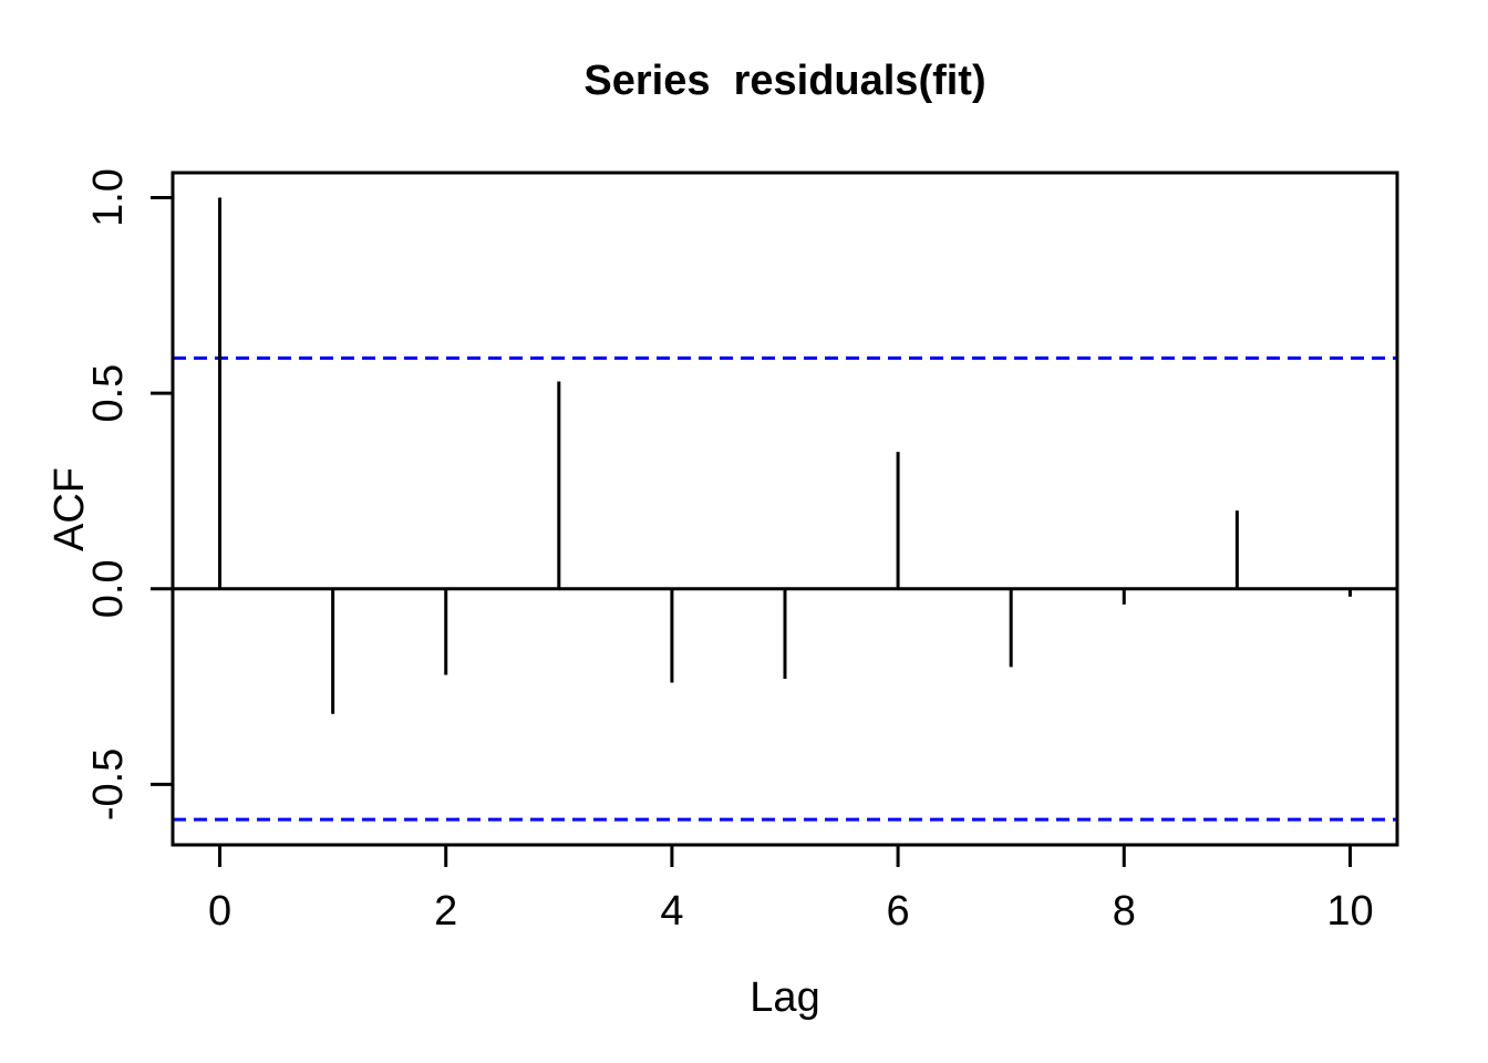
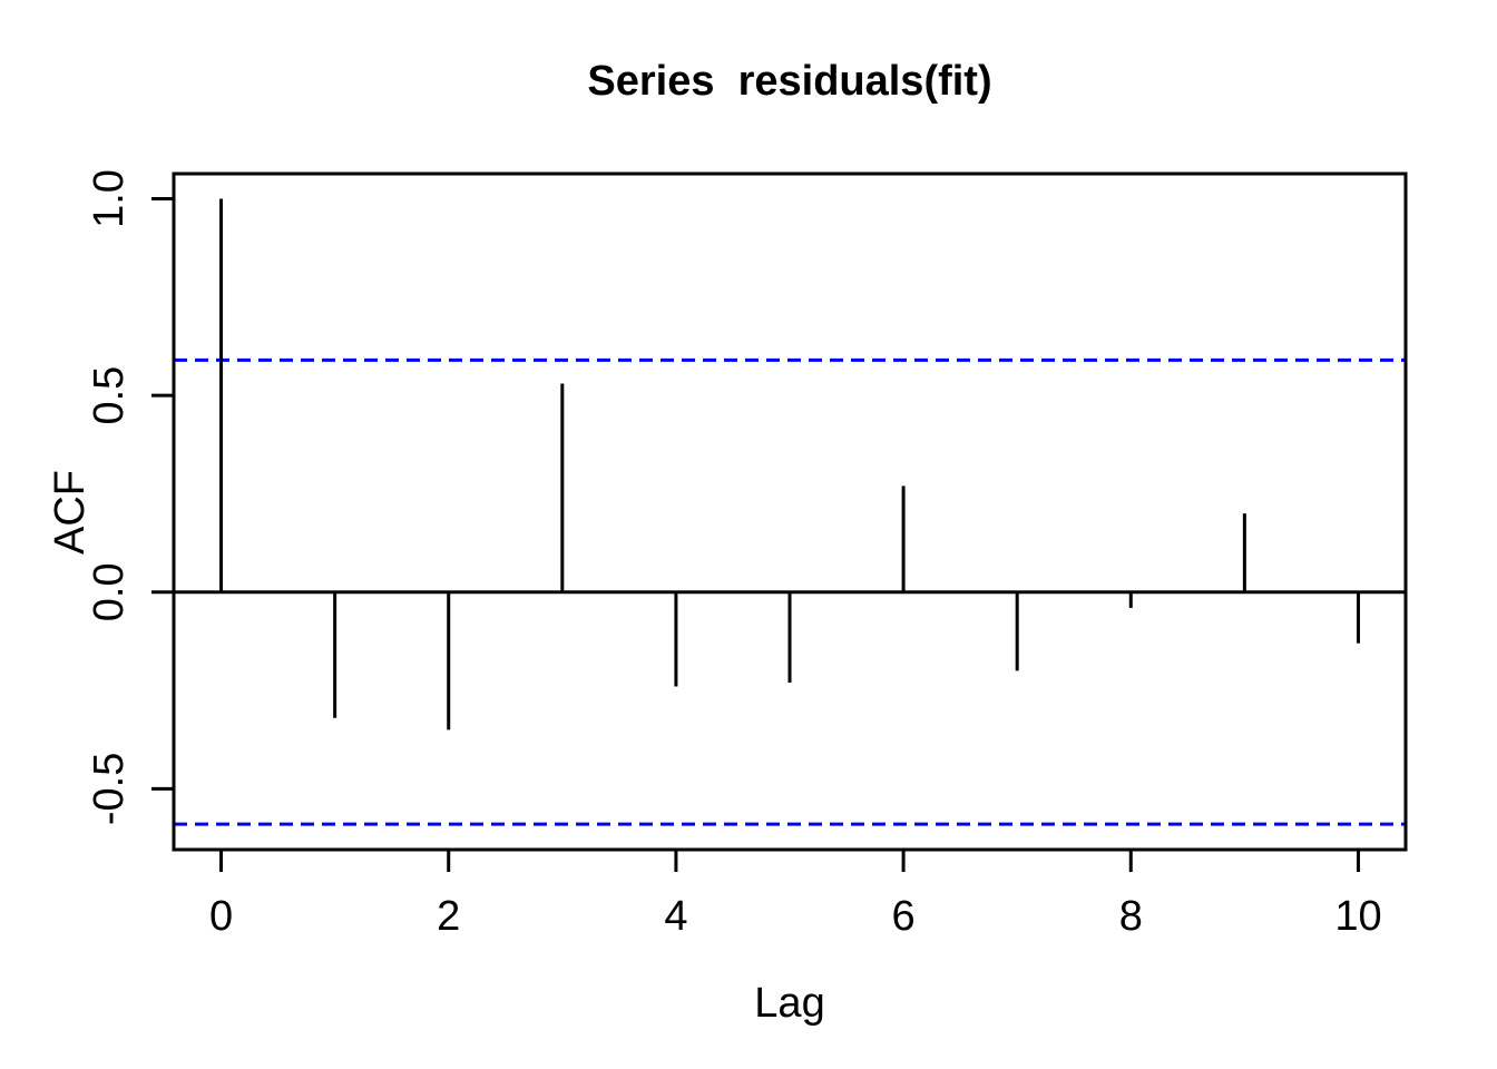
2: -0.22 -> -0.35
6: 0.35 -> 0.27
10: -0.02 -> -0.13
